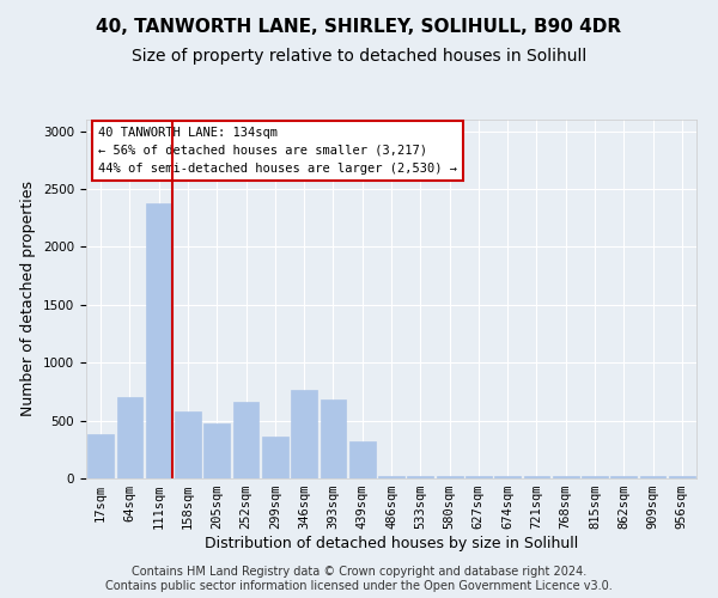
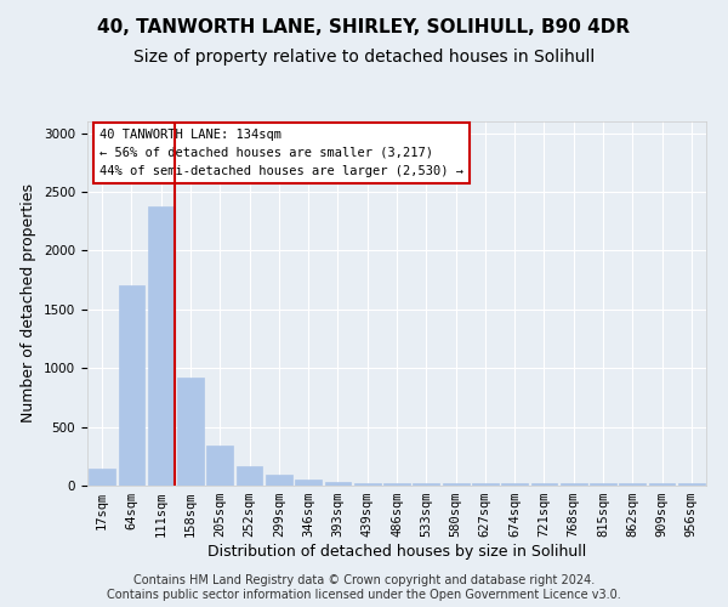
17sqm: 380 -> 140
64sqm: 700 -> 1700
158sqm: 580 -> 920
205sqm: 480 -> 340
252sqm: 660 -> 160
299sqm: 360 -> 90
346sqm: 760 -> 60
393sqm: 680 -> 40
439sqm: 320 -> 20
